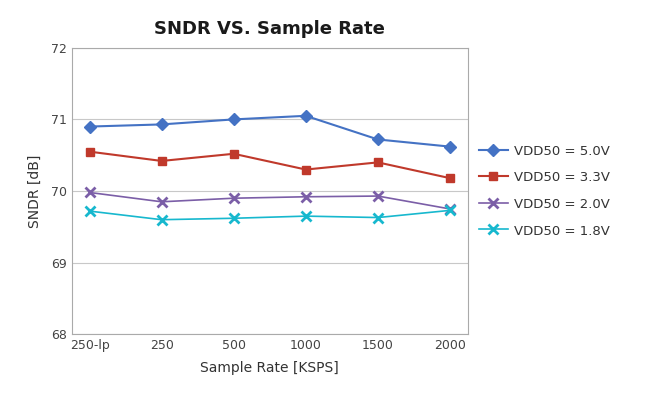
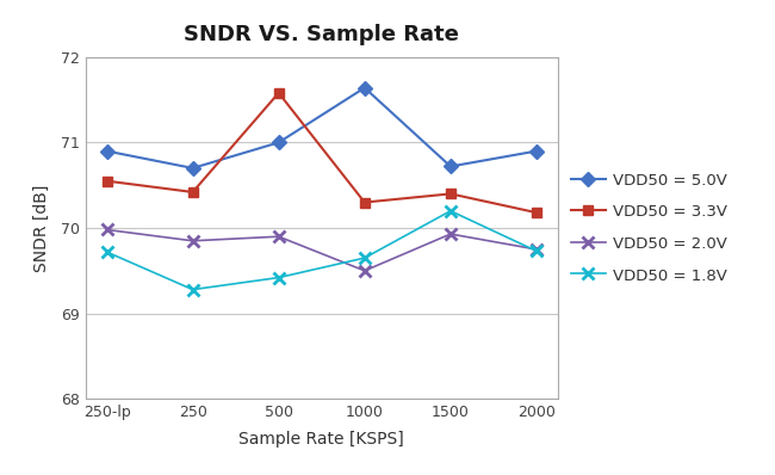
VDD50 = 5.0V/250: 70.93 -> 70.70
VDD50 = 1.8V/250: 69.60 -> 69.28
VDD50 = 3.3V/500: 70.52 -> 71.58
VDD50 = 1.8V/500: 69.62 -> 69.42
VDD50 = 5.0V/1000: 71.05 -> 71.64
VDD50 = 2.0V/1000: 69.92 -> 69.50
VDD50 = 1.8V/1500: 69.63 -> 70.20
VDD50 = 5.0V/2000: 70.62 -> 70.90
